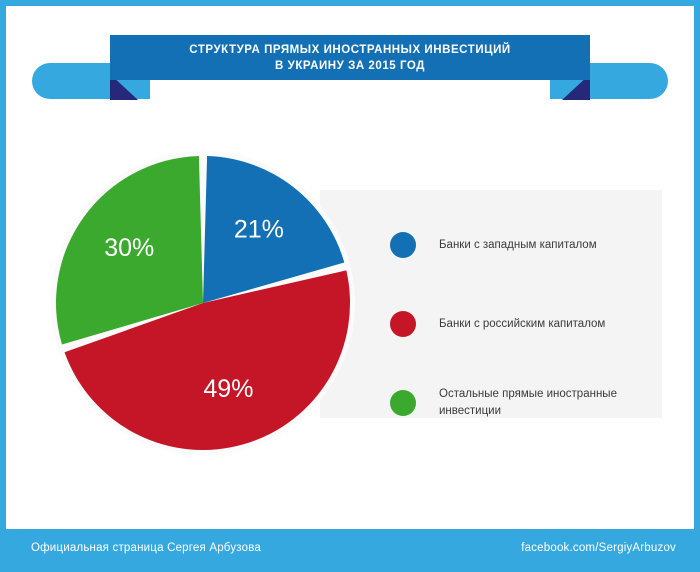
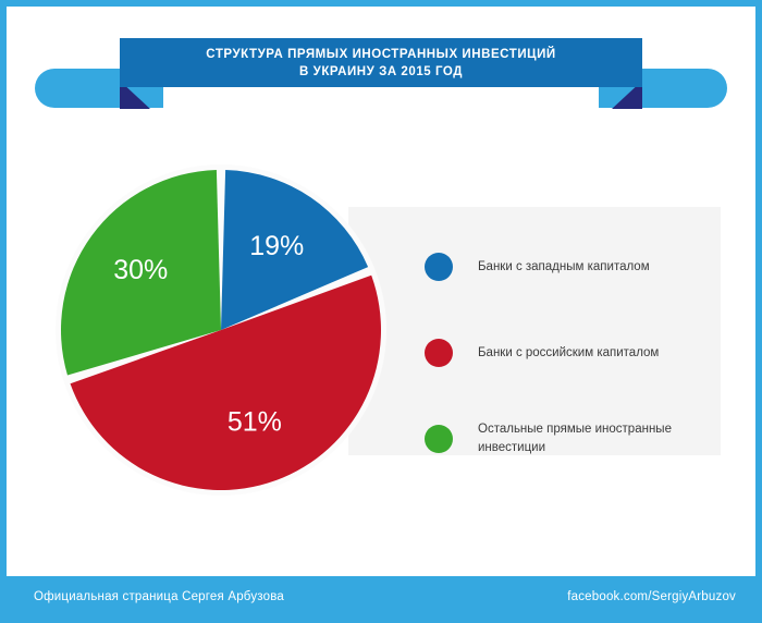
Банки с западным капиталом: 21% -> 19%
Банки с российским капиталом: 49% -> 51%
